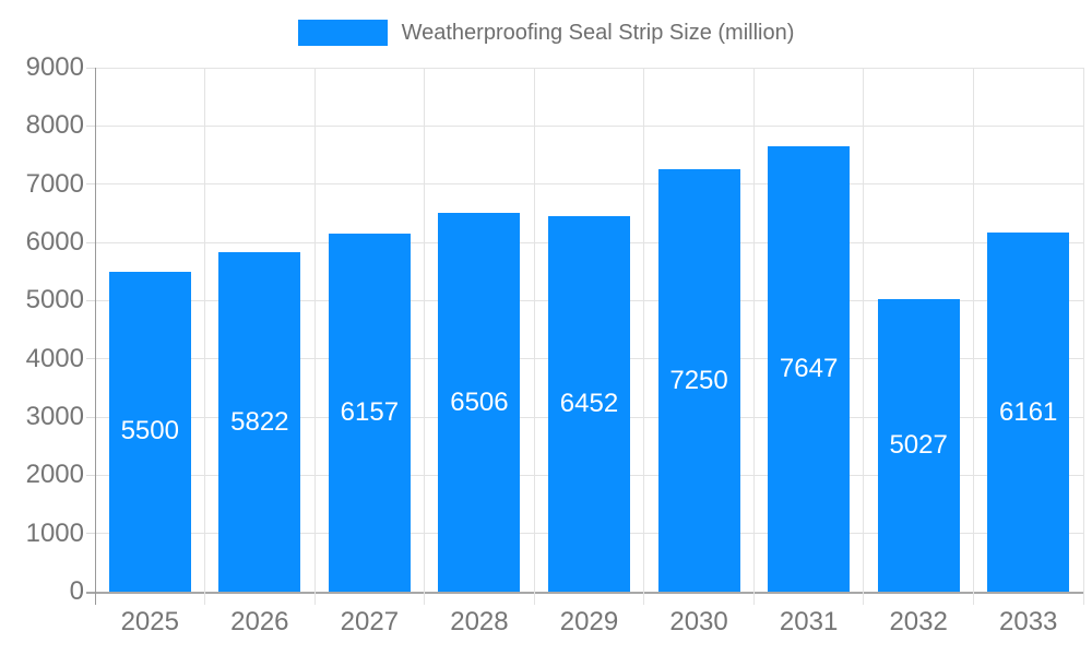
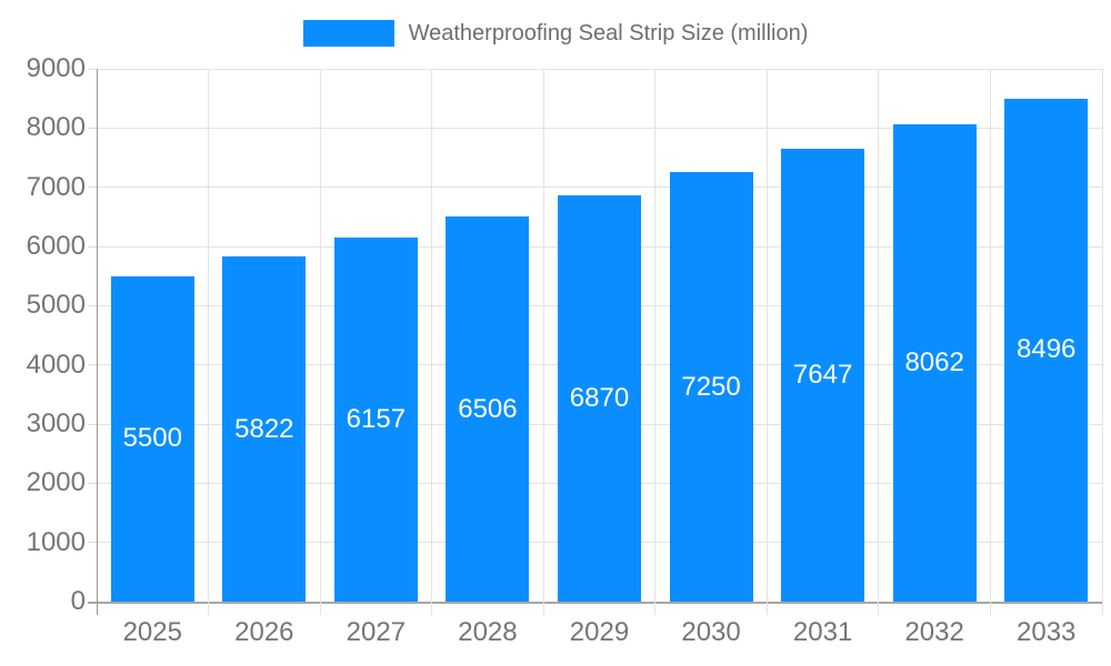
2029: 6452 -> 6870
2032: 5027 -> 8062
2033: 6161 -> 8496
